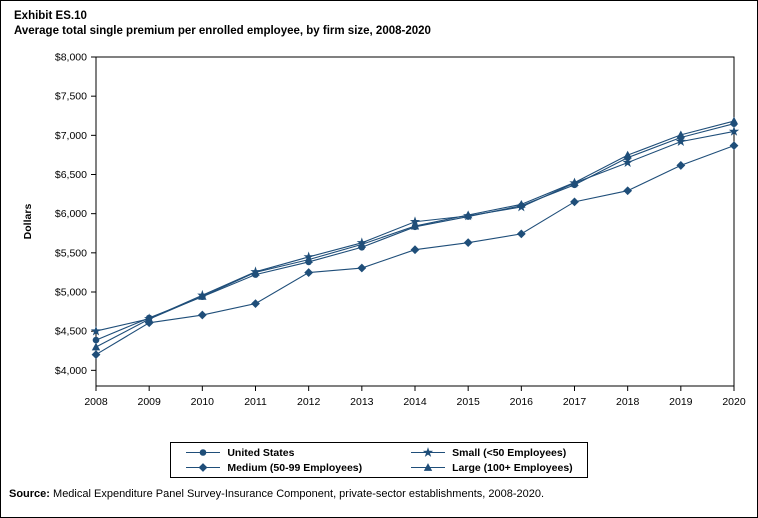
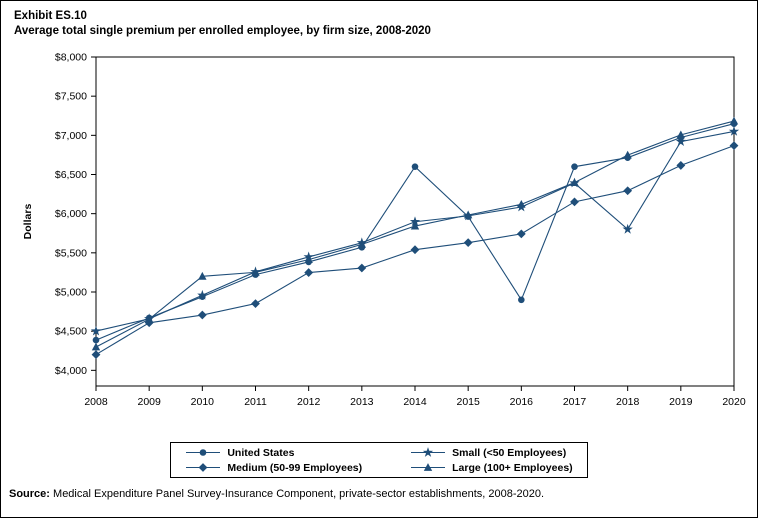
Large (100+ Employees)/2010: $4900 -> $5200
United States/2014: $5800 -> $6600
United States/2016: $6100 -> $4900
United States/2017: $6400 -> $6600
Small (<50 Employees)/2018: $6700 -> $5800
